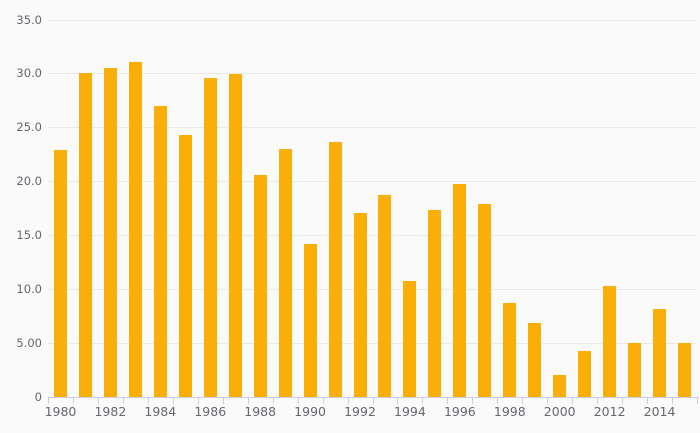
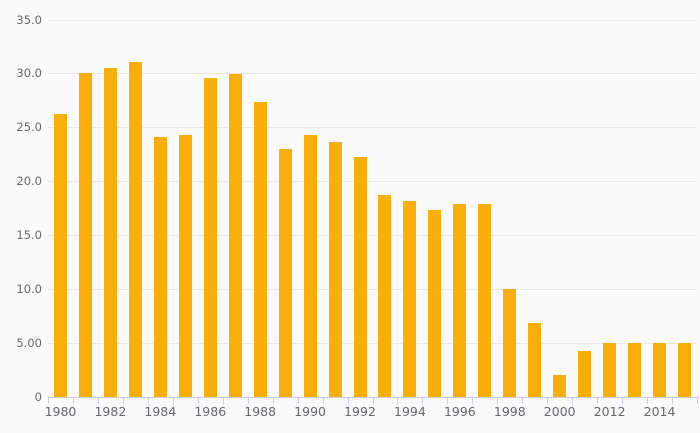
1980: 22.9 -> 26.3
1984: 27.0 -> 24.1
1988: 20.6 -> 27.4
1990: 14.2 -> 24.3
1992: 17.1 -> 22.3
1994: 10.8 -> 18.2
1996: 19.8 -> 17.9
1998: 8.7 -> 10.0
2012: 10.3 -> 5.0
2014: 8.2 -> 5.0
